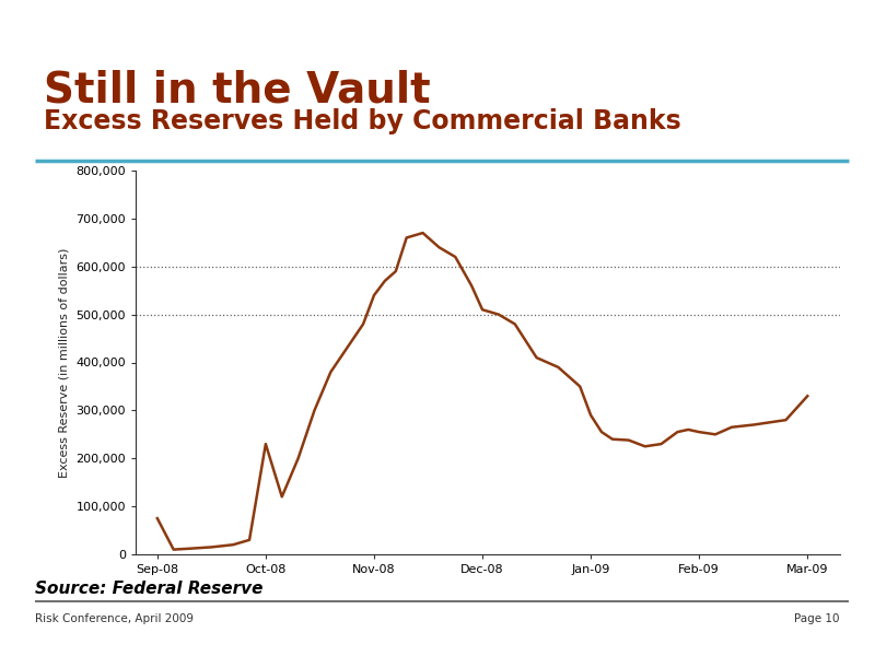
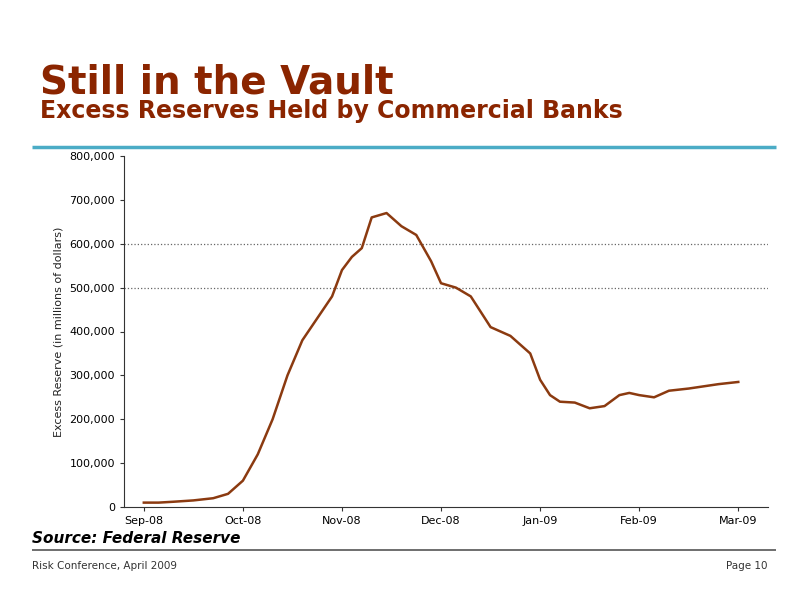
Sep-08: 75,000 -> 10,000
Oct-08: 230,000 -> 60,000
Mar-09: 330,000 -> 285,000
